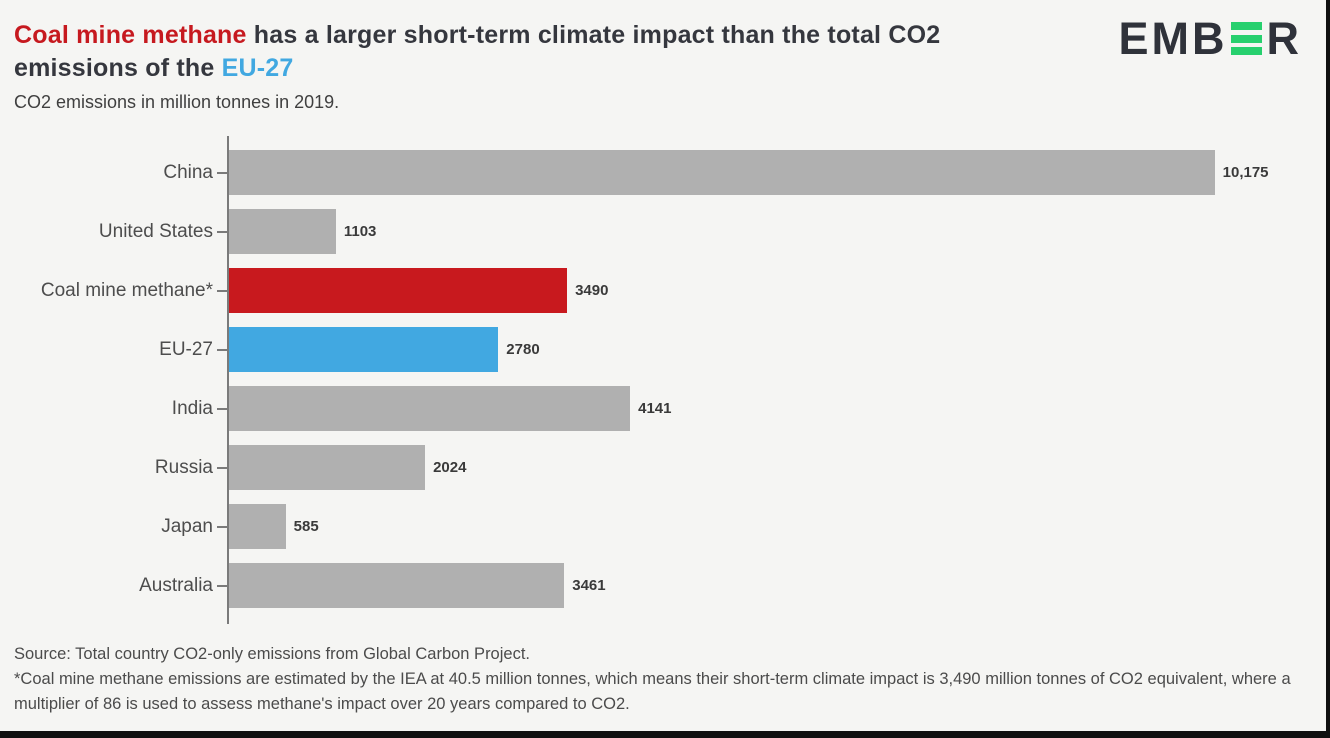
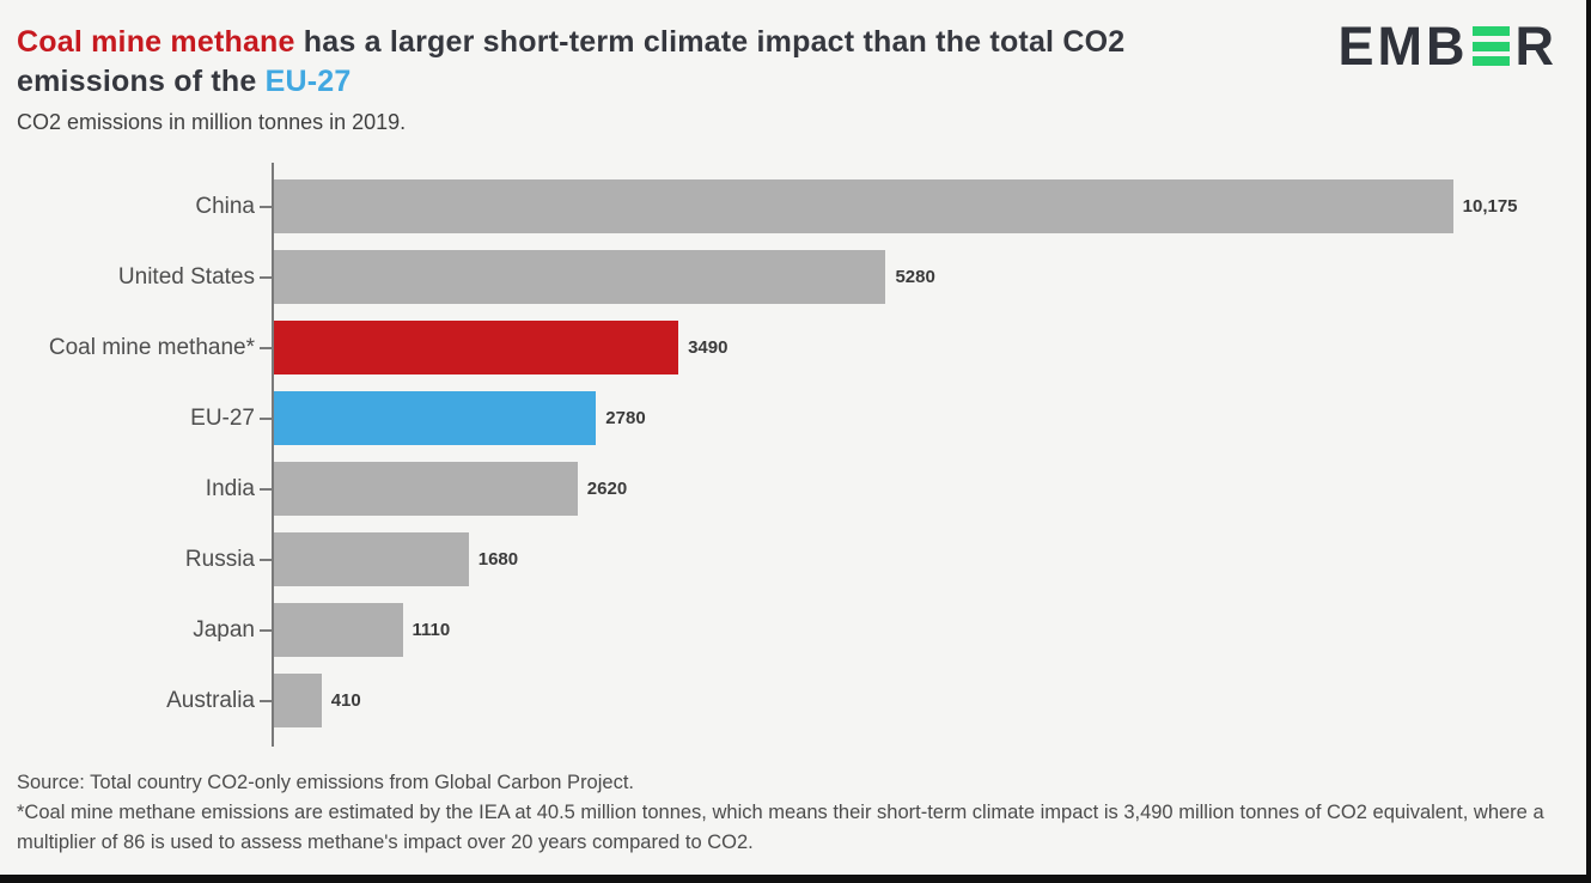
United States: 1103 -> 5280
India: 4141 -> 2620
Russia: 2024 -> 1680
Japan: 585 -> 1110
Australia: 3461 -> 410
